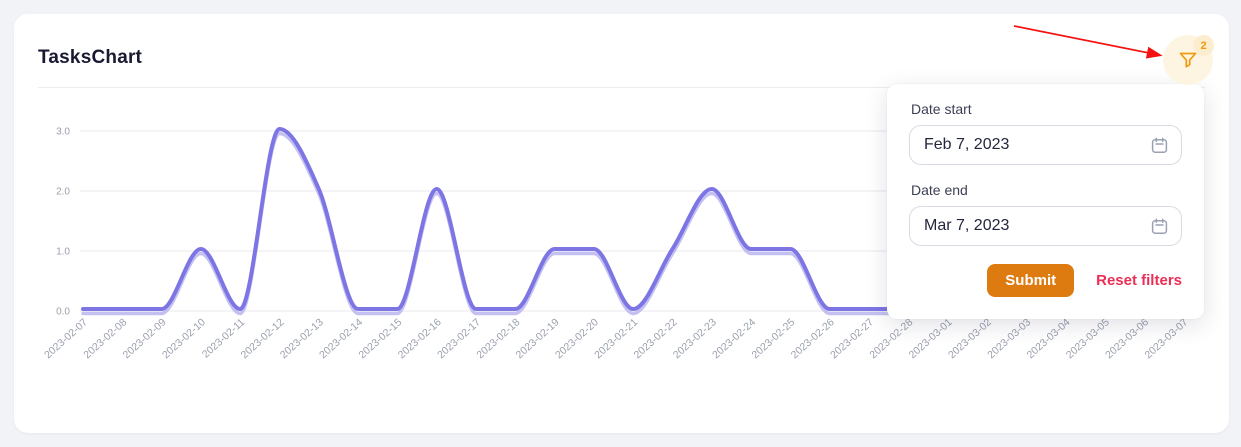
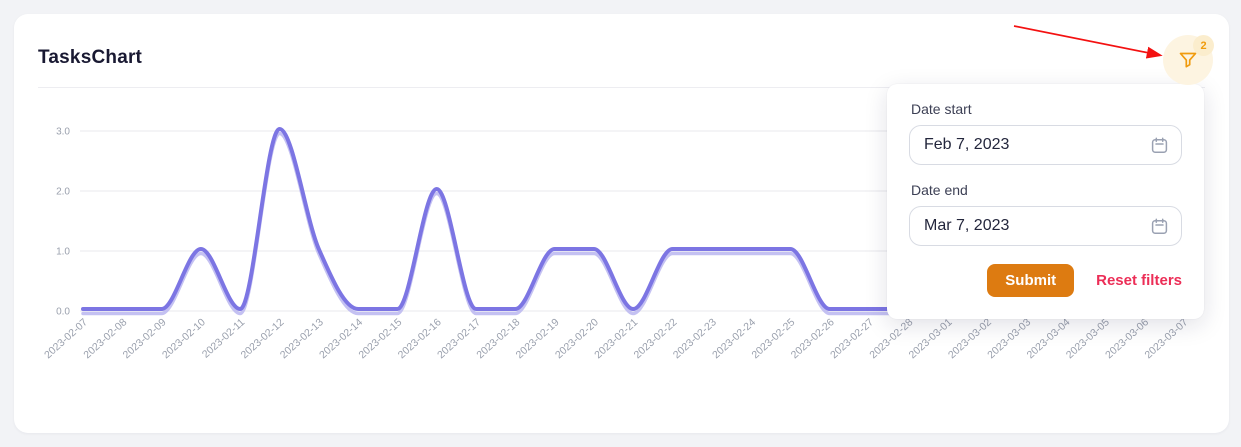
2023-02-13: 2 -> 1
2023-02-23: 2 -> 1
